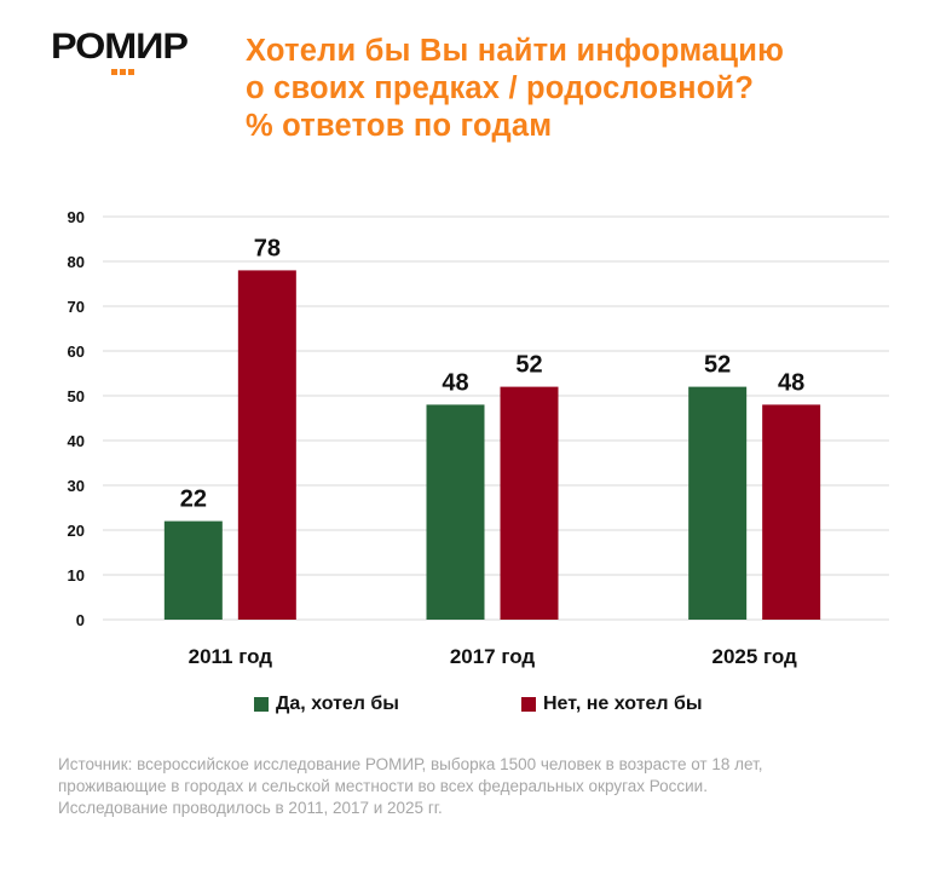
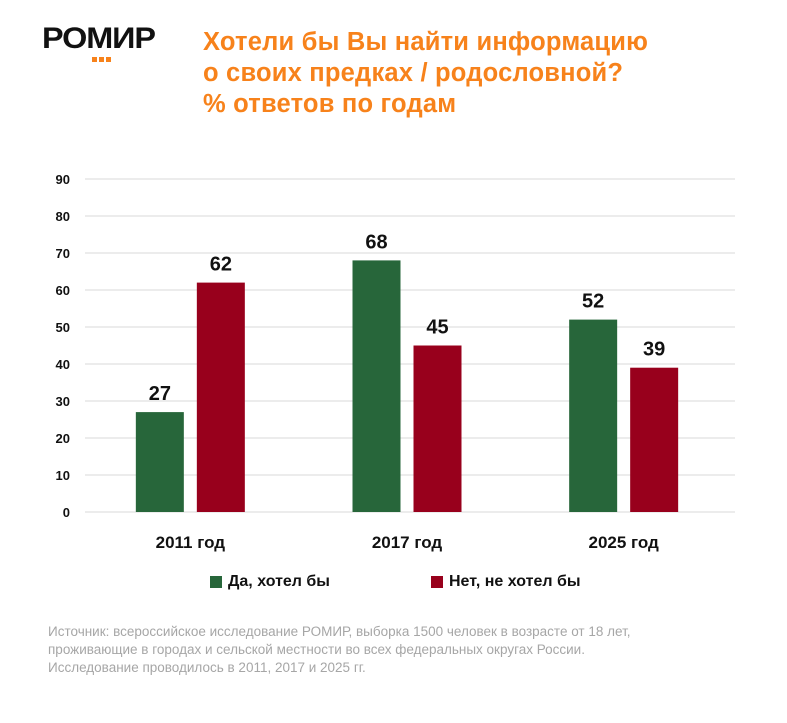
Да, хотел бы/2011 год: 22 -> 27
Нет, не хотел бы/2011 год: 78 -> 62
Да, хотел бы/2017 год: 48 -> 68
Нет, не хотел бы/2017 год: 52 -> 45
Нет, не хотел бы/2025 год: 48 -> 39
